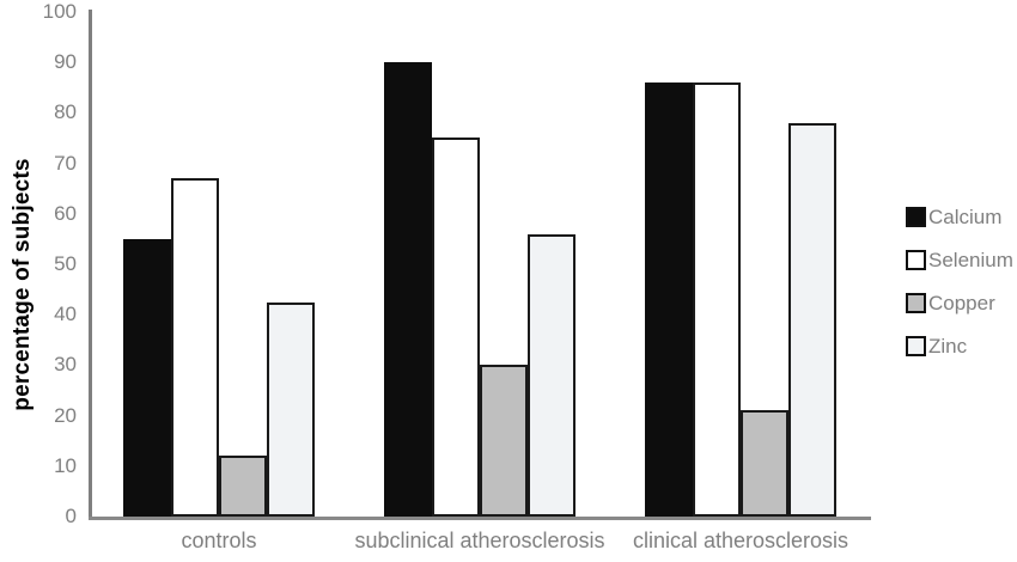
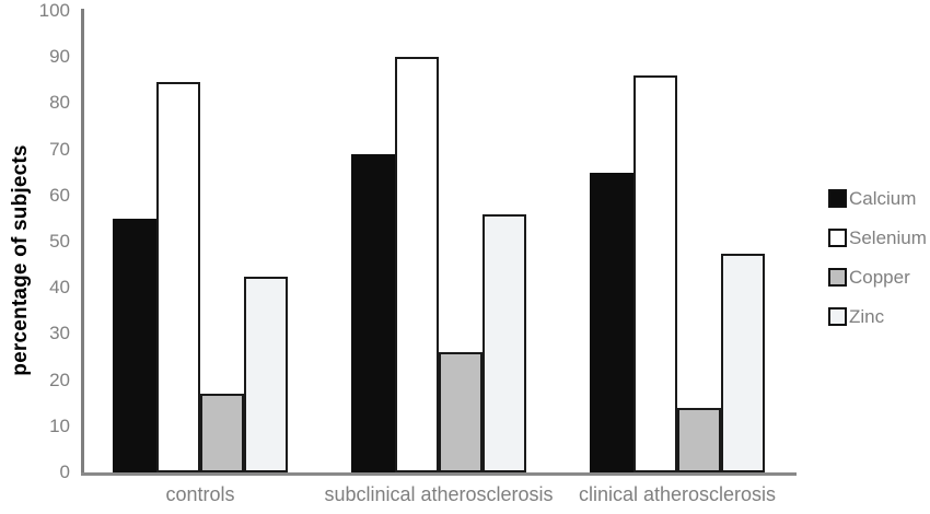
Selenium/controls: 67 -> 84
Copper/controls: 12 -> 17
Calcium/subclinical atherosclerosis: 90 -> 69
Selenium/subclinical atherosclerosis: 75 -> 90
Copper/subclinical atherosclerosis: 30 -> 26
Calcium/clinical atherosclerosis: 86 -> 65
Copper/clinical atherosclerosis: 21 -> 14
Zinc/clinical atherosclerosis: 78 -> 48
